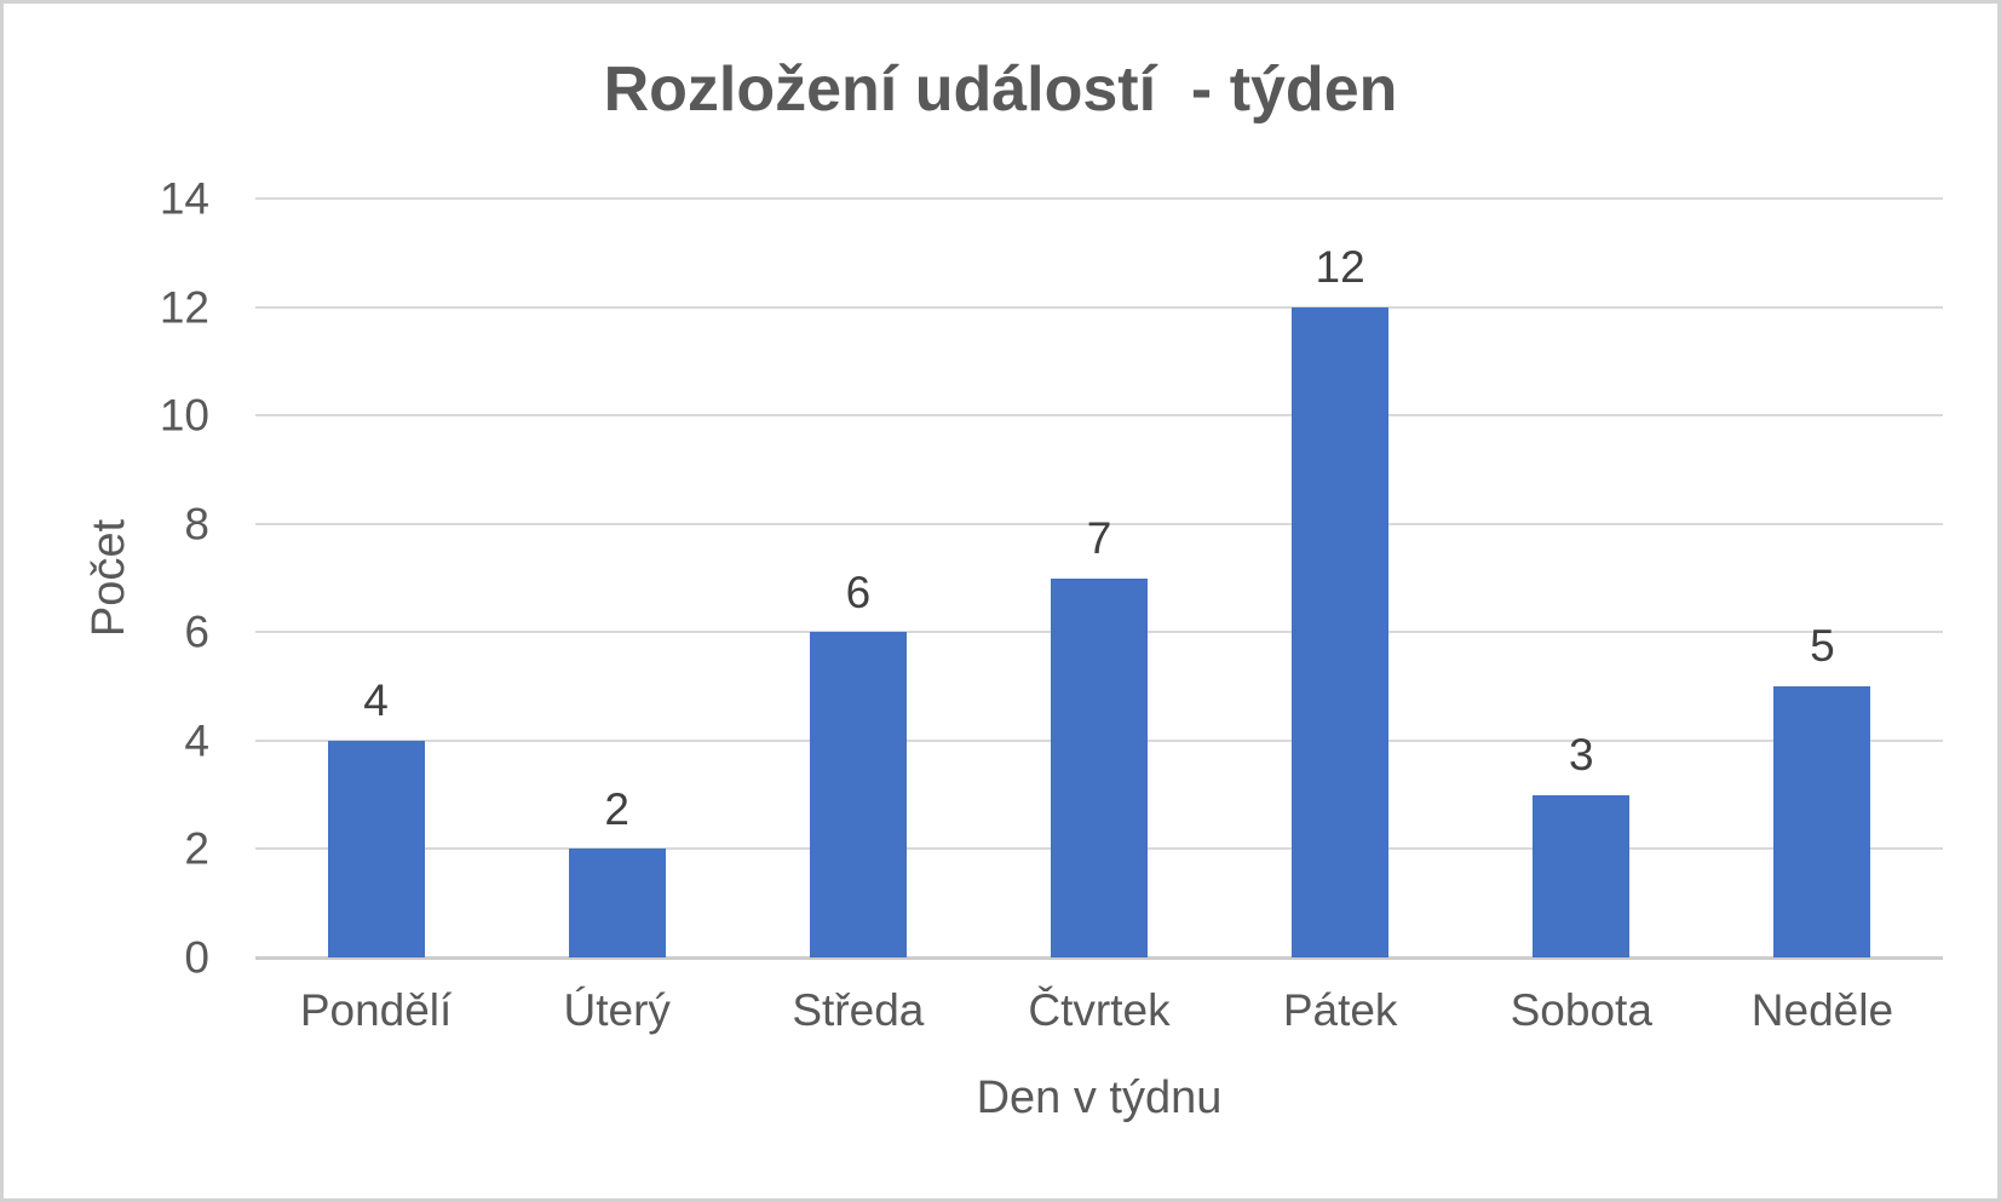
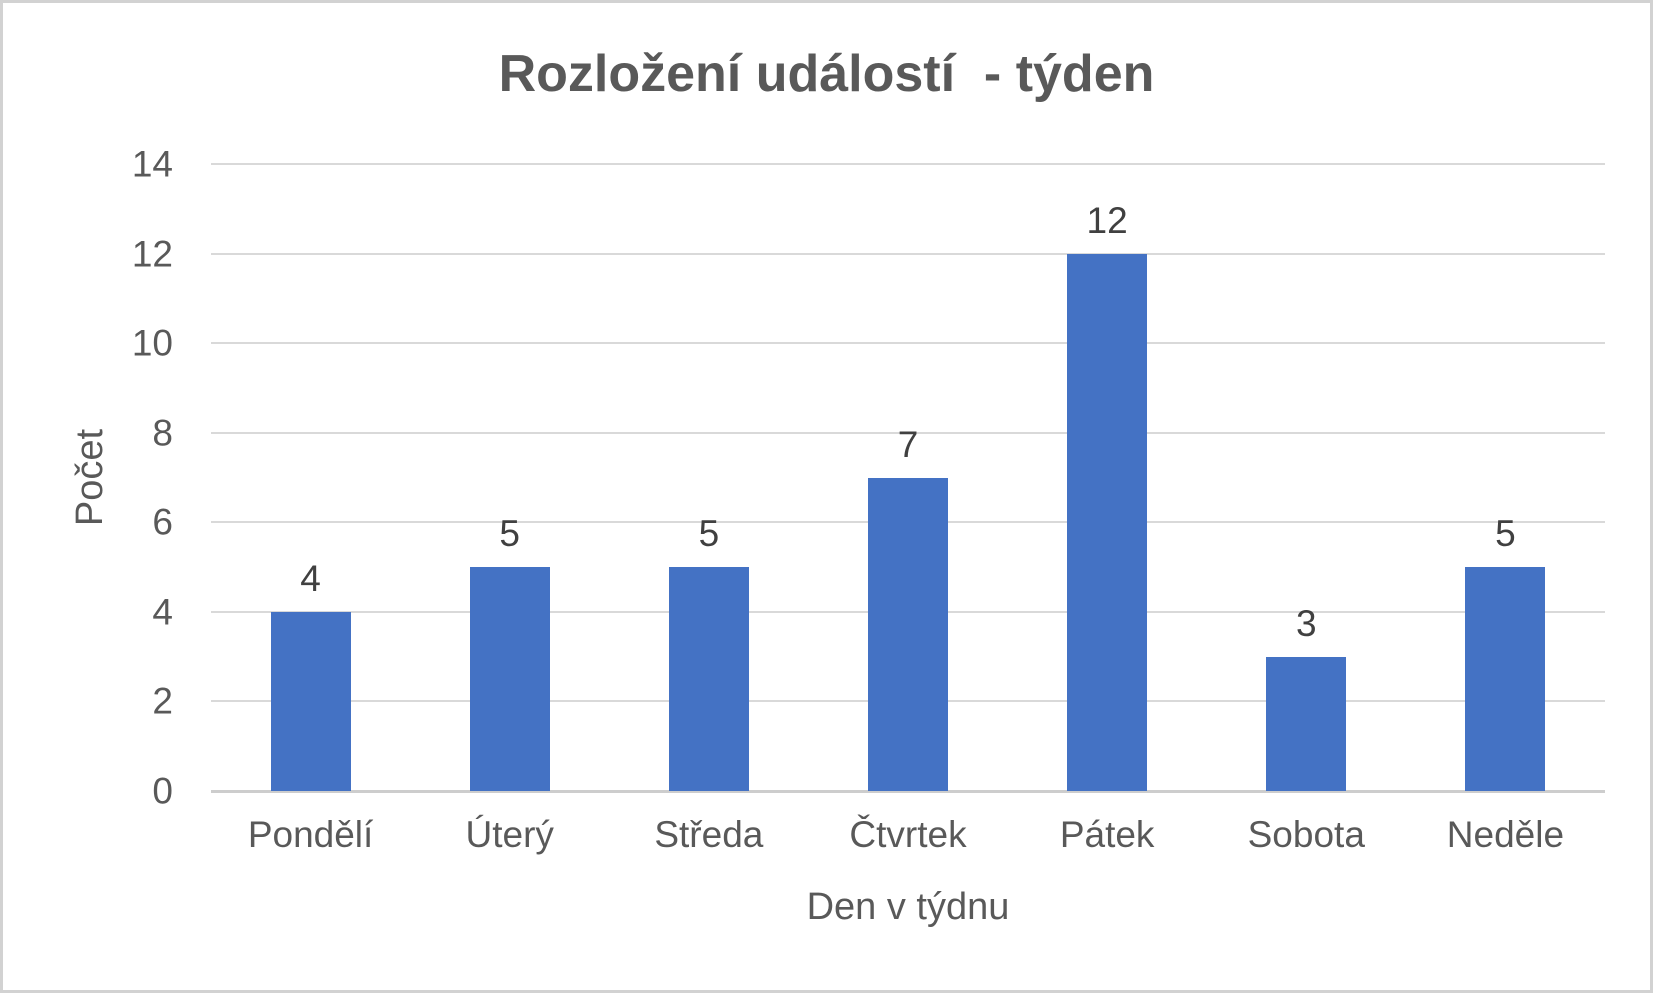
Úterý: 2 -> 5
Středa: 6 -> 5
